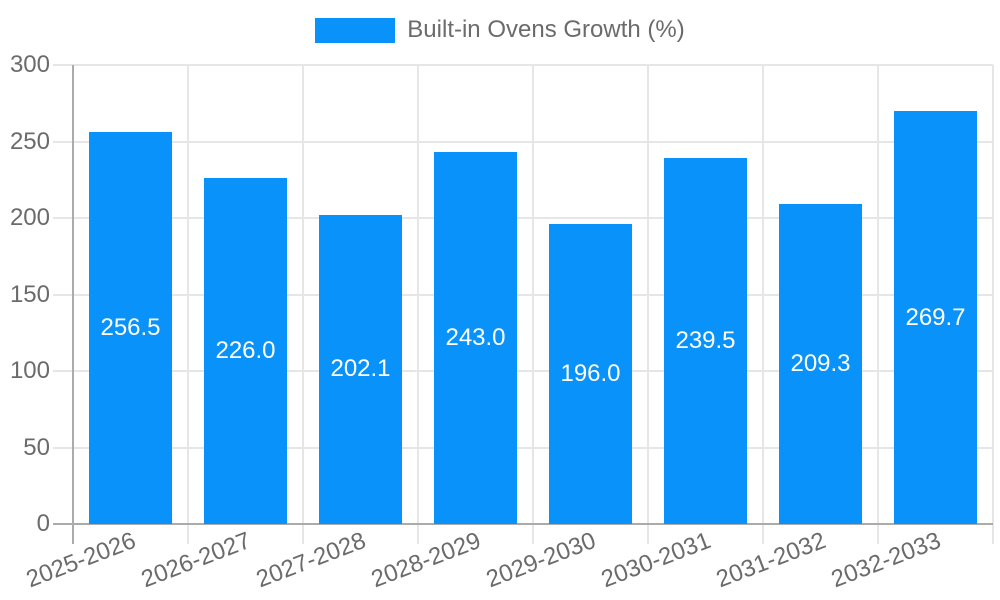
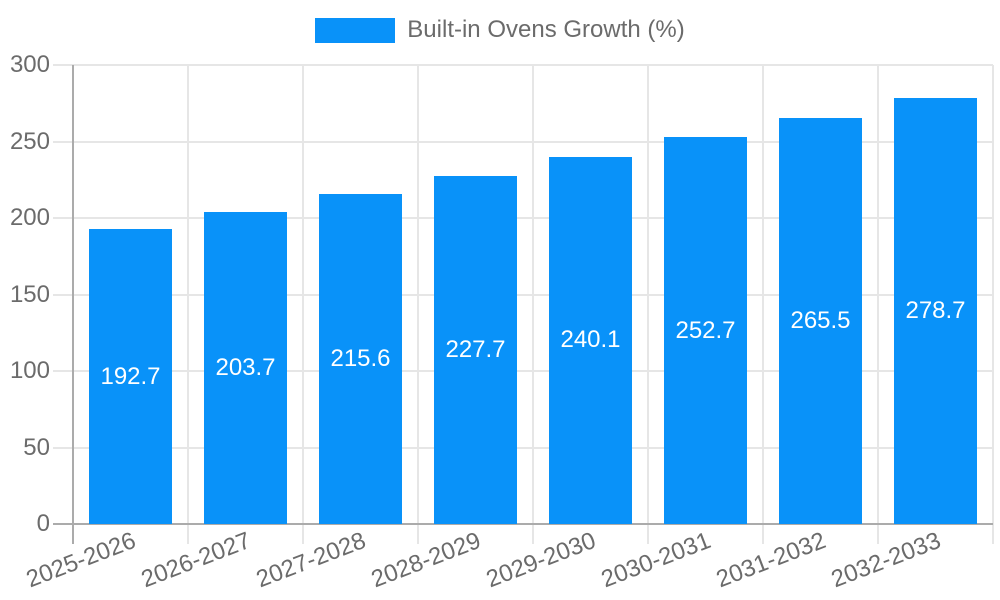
2025-2026: 256.5 -> 192.7
2026-2027: 226.0 -> 203.7
2027-2028: 202.1 -> 215.6
2028-2029: 243.0 -> 227.7
2029-2030: 196.0 -> 240.1
2030-2031: 239.5 -> 252.7
2031-2032: 209.3 -> 265.5
2032-2033: 269.7 -> 278.7
